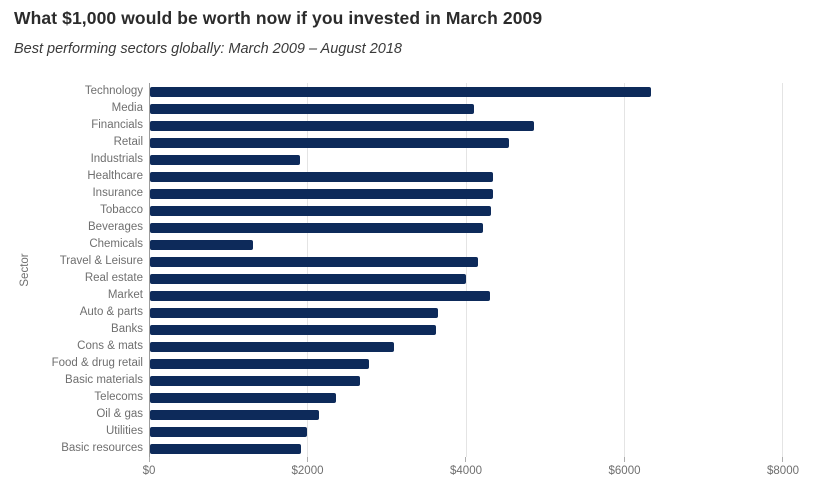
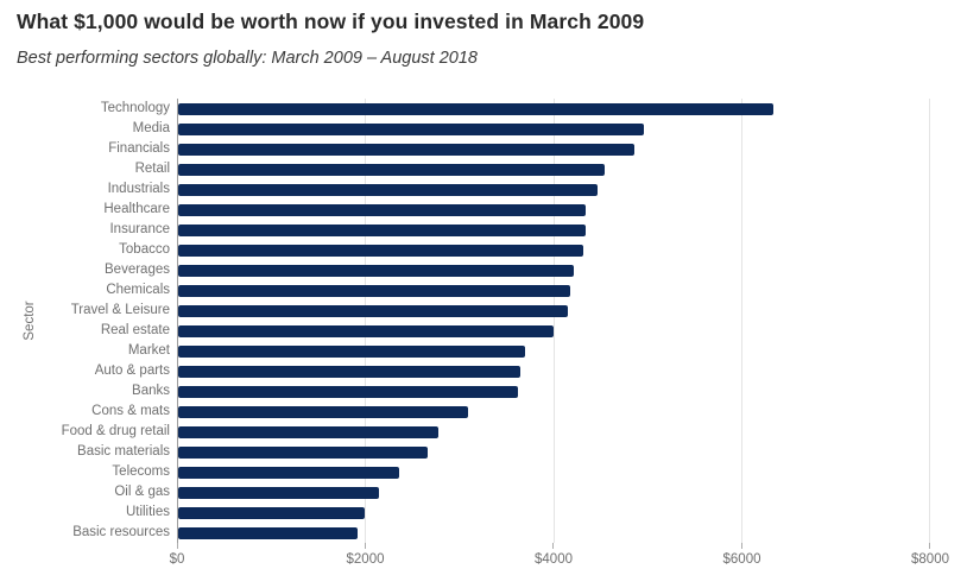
Media: $4100 -> $5000
Industrials: $1900 -> $4500
Chemicals: $1300 -> $4200
Market: $4300 -> $3700
